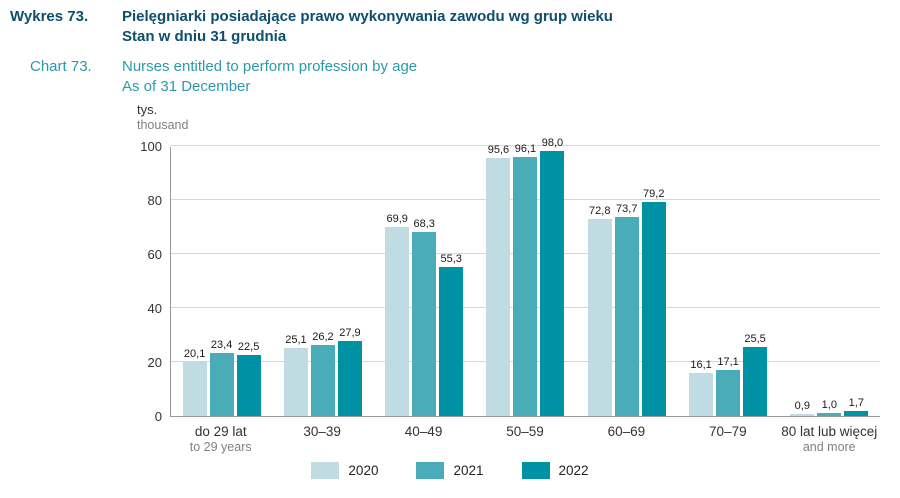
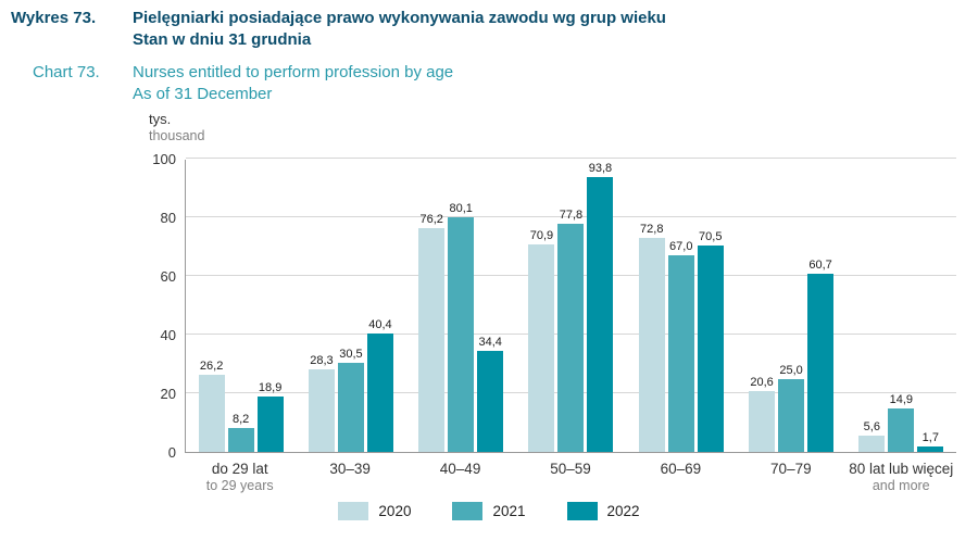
2020/do 29 lat: 20,1 -> 26,2
2021/do 29 lat: 23,4 -> 8,2
2022/do 29 lat: 22,5 -> 18,9
2020/30–39: 25,1 -> 28,3
2021/30–39: 26,2 -> 30,5
2022/30–39: 27,9 -> 40,4
2020/40–49: 69,9 -> 76,2
2021/40–49: 68,3 -> 80,1
2022/40–49: 55,3 -> 34,4
2020/50–59: 95,6 -> 70,9
2021/50–59: 96,1 -> 77,8
2022/50–59: 98,0 -> 93,8
2021/60–69: 73,7 -> 67,0
2022/60–69: 79,2 -> 70,5
2020/70–79: 16,1 -> 20,6
2021/70–79: 17,1 -> 25,0
2022/70–79: 25,5 -> 60,7
2020/80 lat lub więcej: 0,9 -> 5,6
2021/80 lat lub więcej: 1,0 -> 14,9
